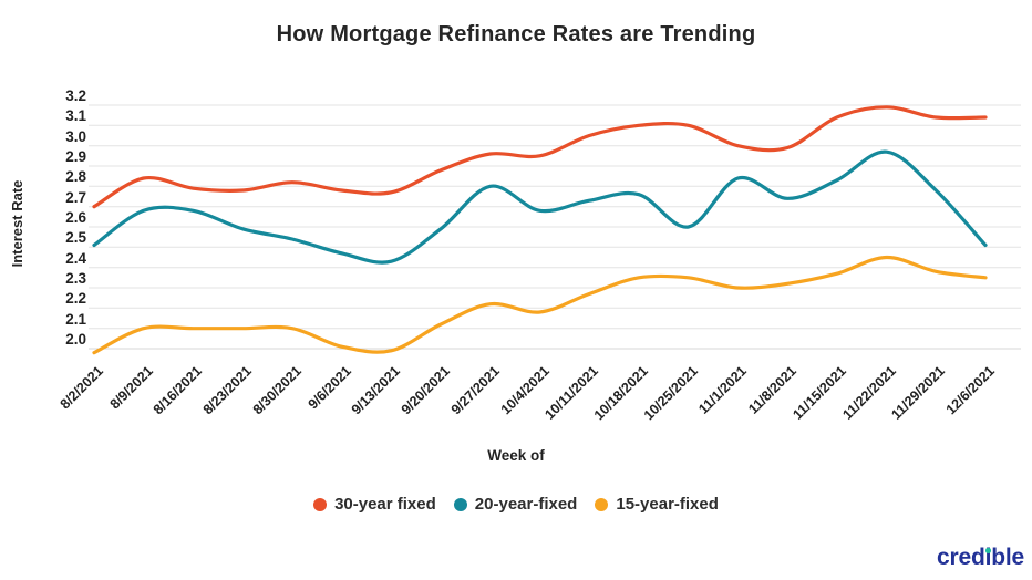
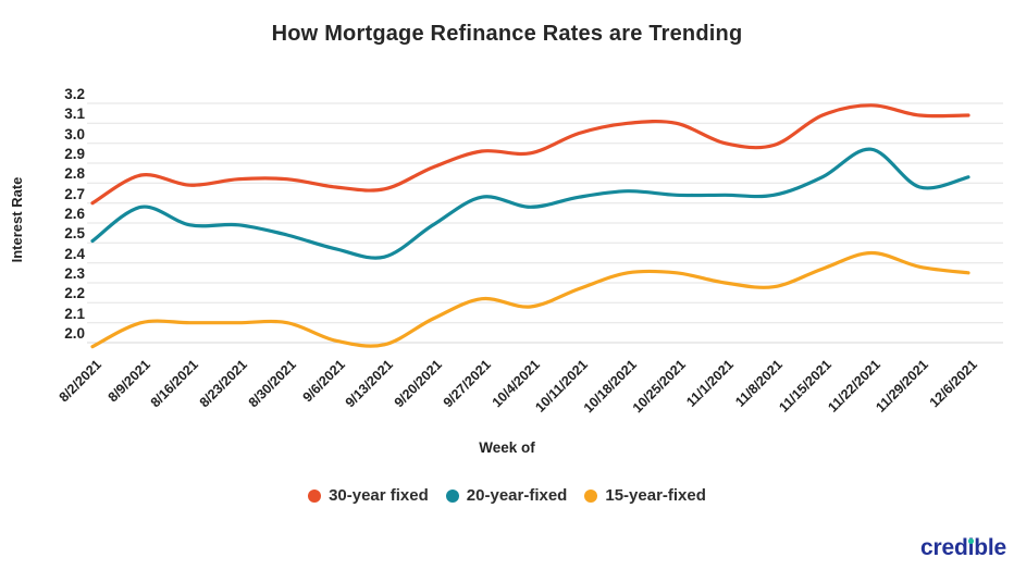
20-year-fixed/8/16/2021: 2.68 -> 2.59
30-year fixed/8/23/2021: 2.78 -> 2.82
20-year-fixed/9/27/2021: 2.80 -> 2.73
20-year-fixed/10/25/2021: 2.60 -> 2.74
20-year-fixed/11/1/2021: 2.84 -> 2.74
15-year-fixed/11/8/2021: 2.32 -> 2.28
20-year-fixed/12/6/2021: 2.51 -> 2.83
